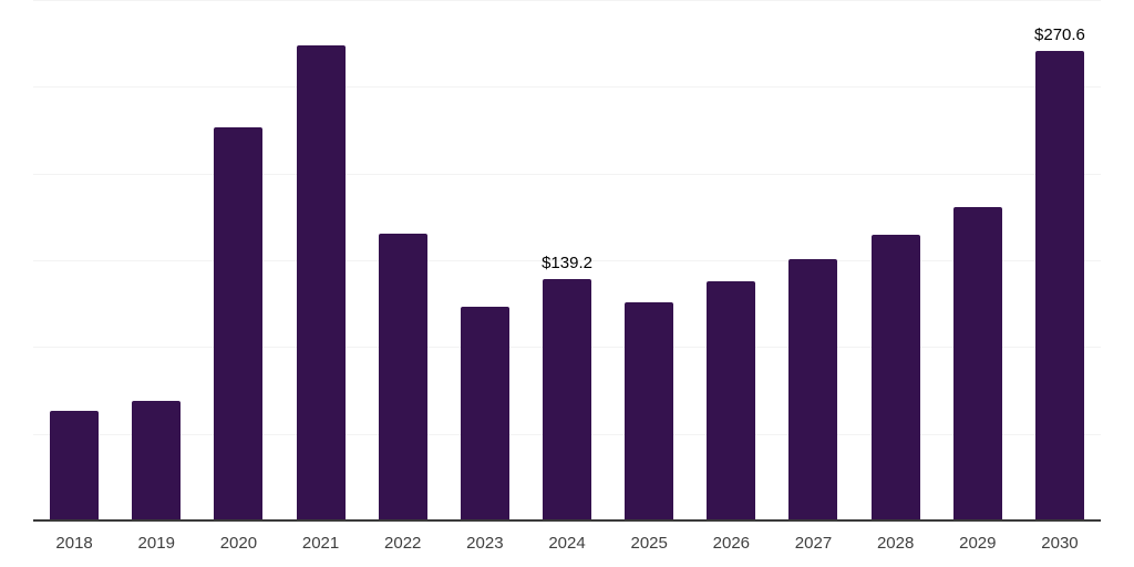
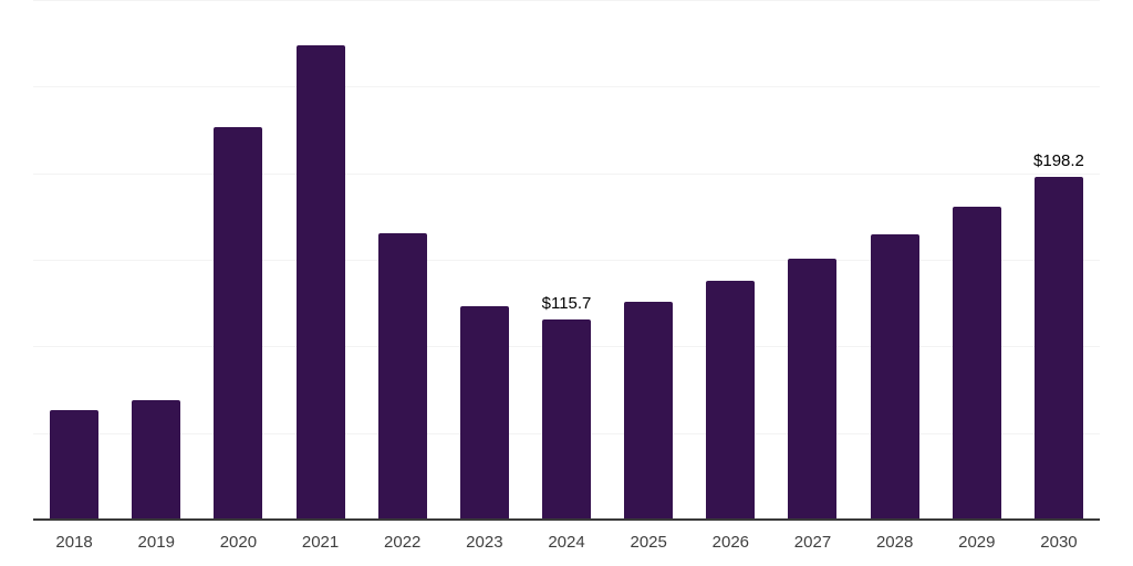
2024: $139.2 -> $115.7
2030: $270.6 -> $198.2
